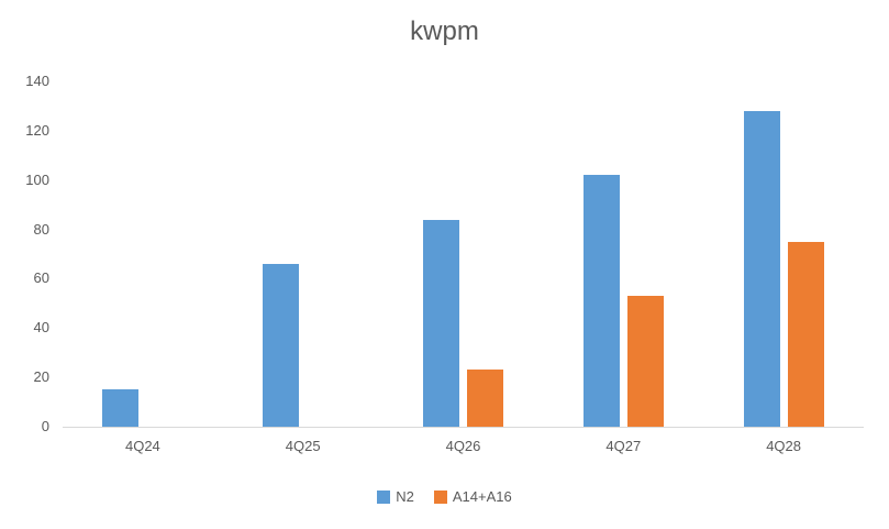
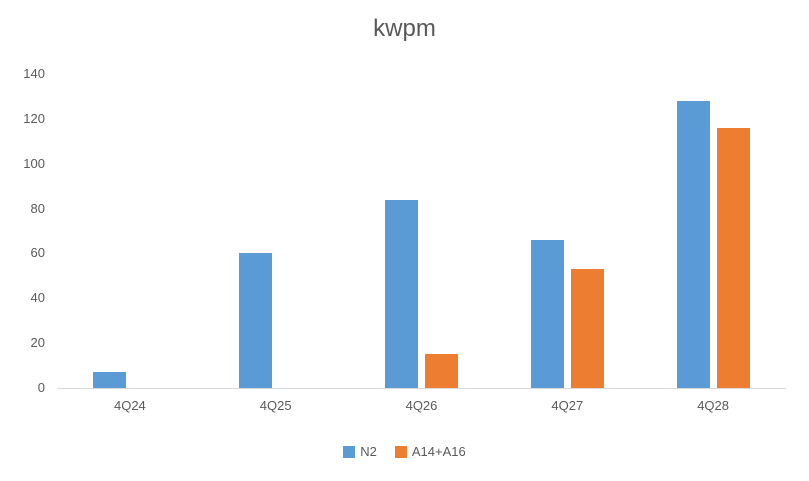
N2/4Q24: 15 -> 7
N2/4Q25: 66 -> 60
A14+A16/4Q26: 23 -> 15
N2/4Q27: 102 -> 66
A14+A16/4Q28: 75 -> 116
